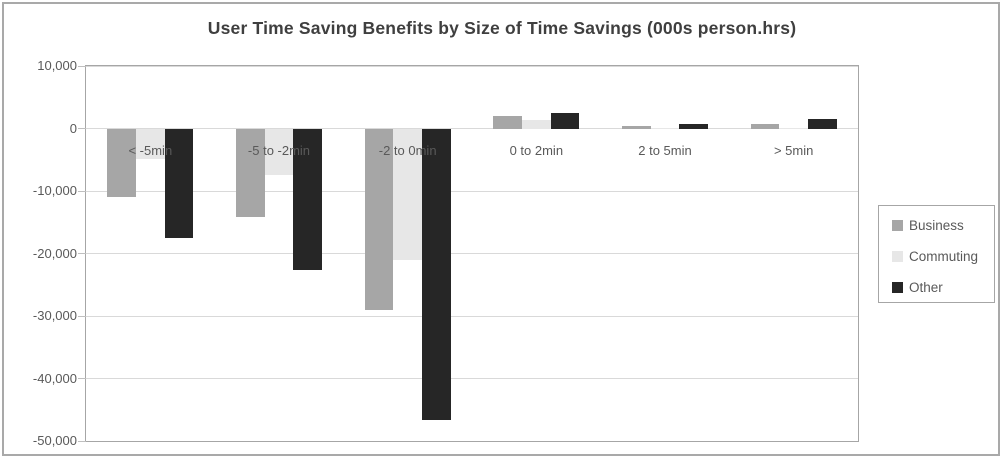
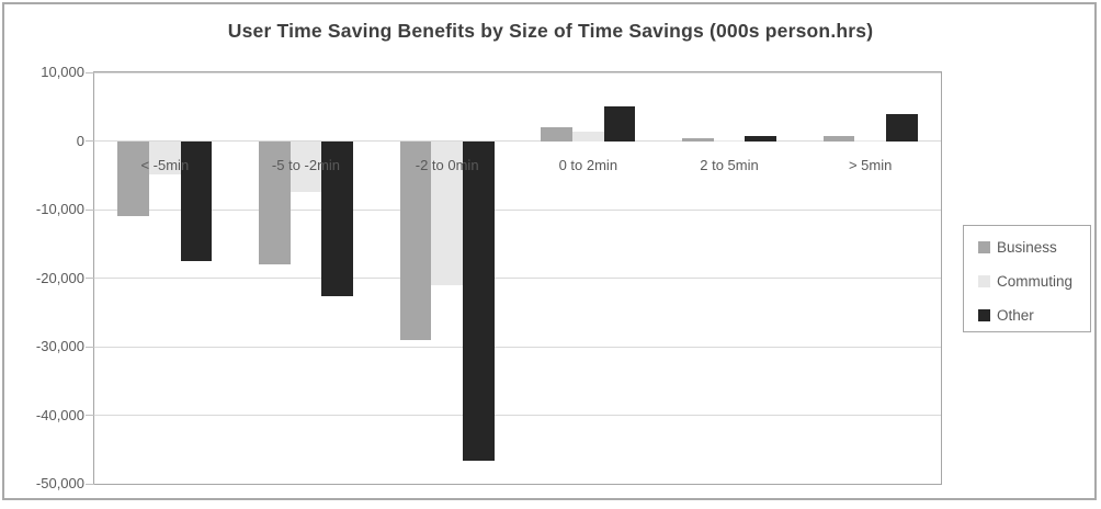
Business/-5 to -2min: -14000 -> -18000
Other/0 to 2min: 2000 -> 5000
Other/> 5min: 2000 -> 4000
